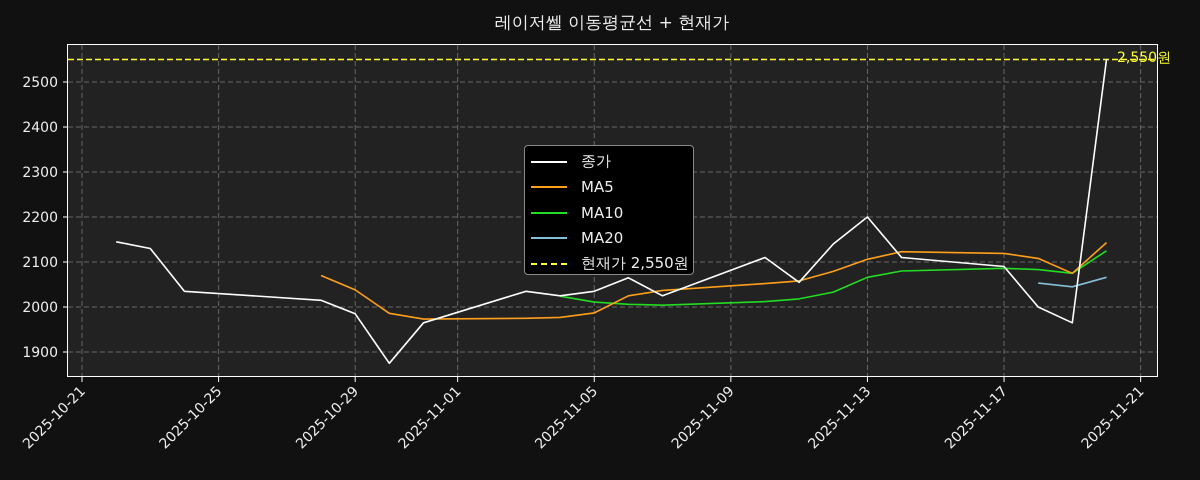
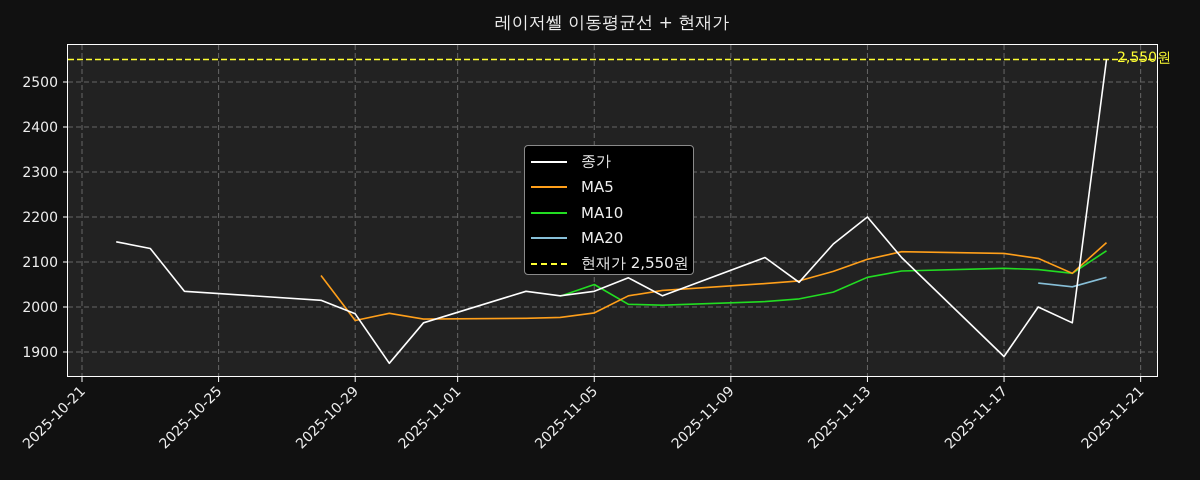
MA5/2025-10-29: 2040 -> 1970
MA10/2025-11-05: 2010 -> 2050
종가/2025-11-17: 2090 -> 1890
